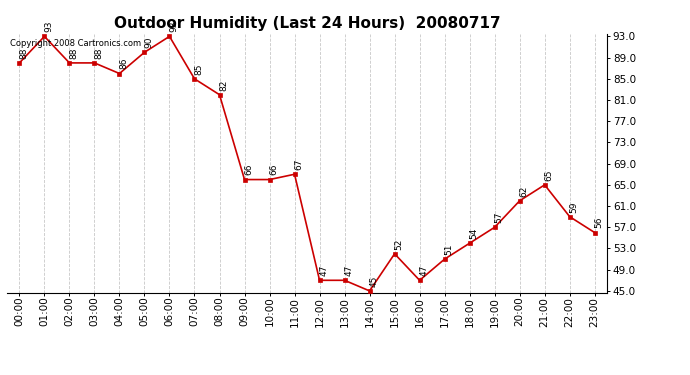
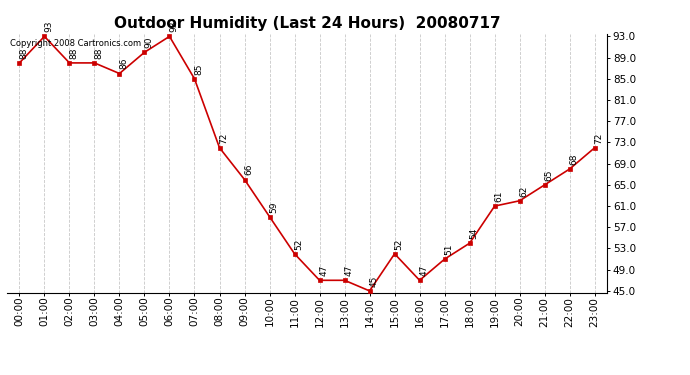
08:00: 82 -> 72
10:00: 66 -> 59
11:00: 67 -> 52
19:00: 57 -> 61
22:00: 59 -> 68
23:00: 56 -> 72
